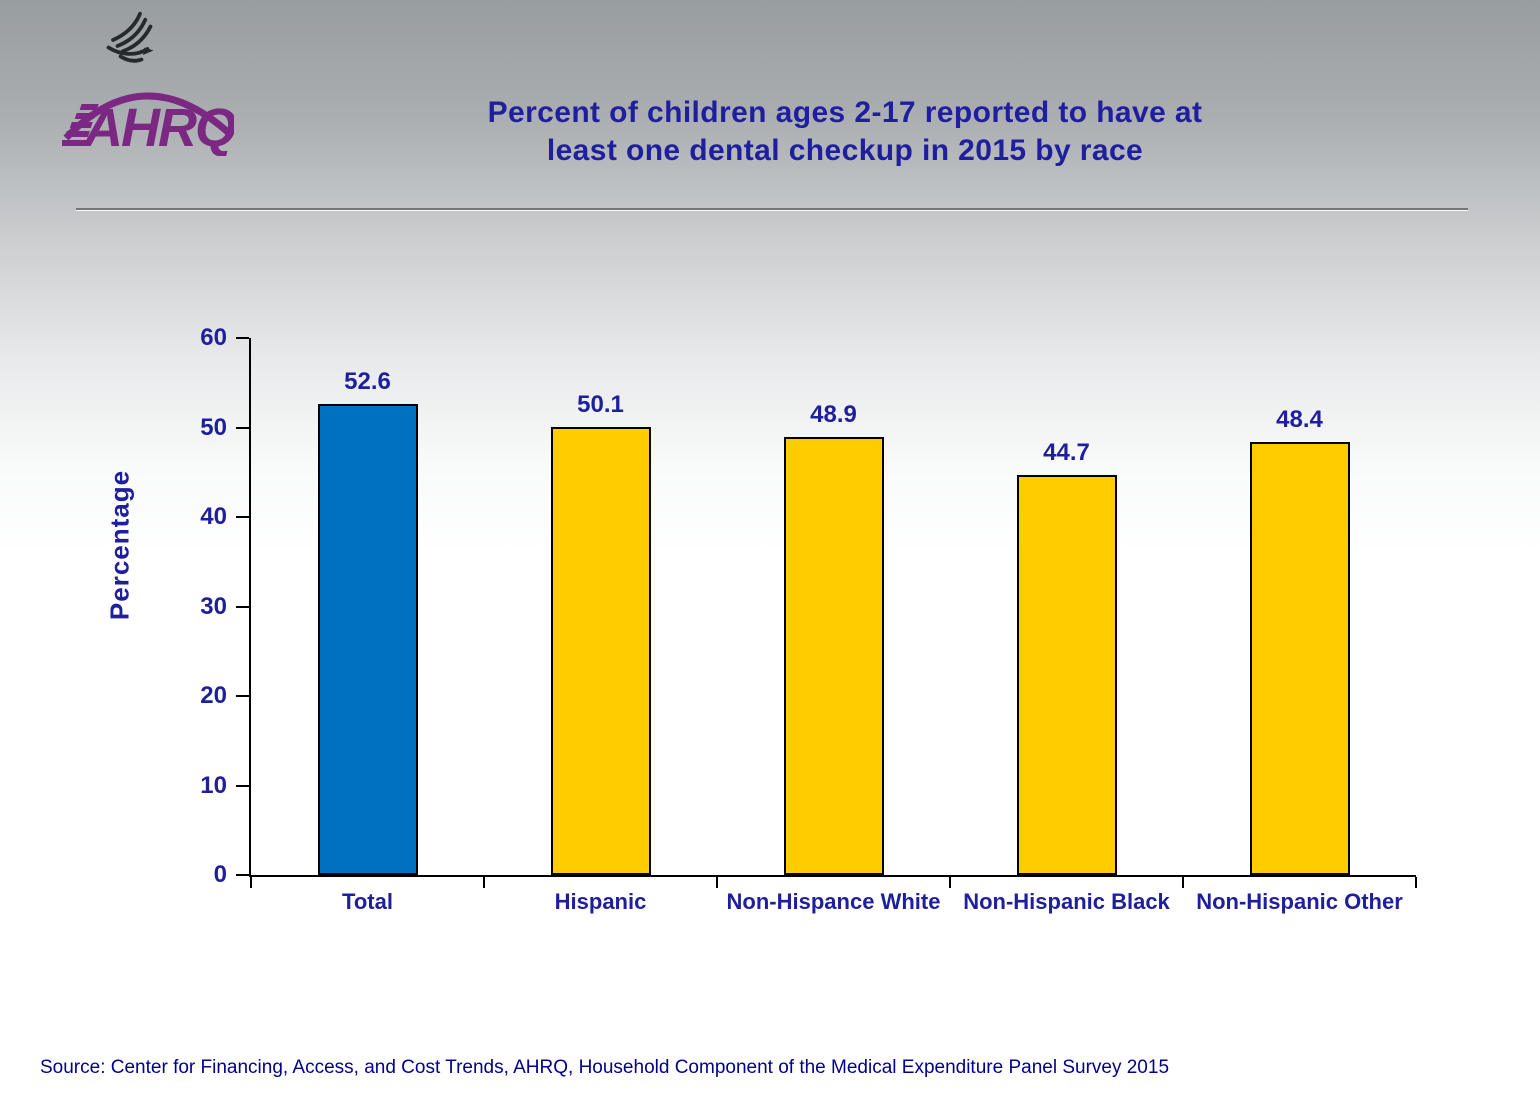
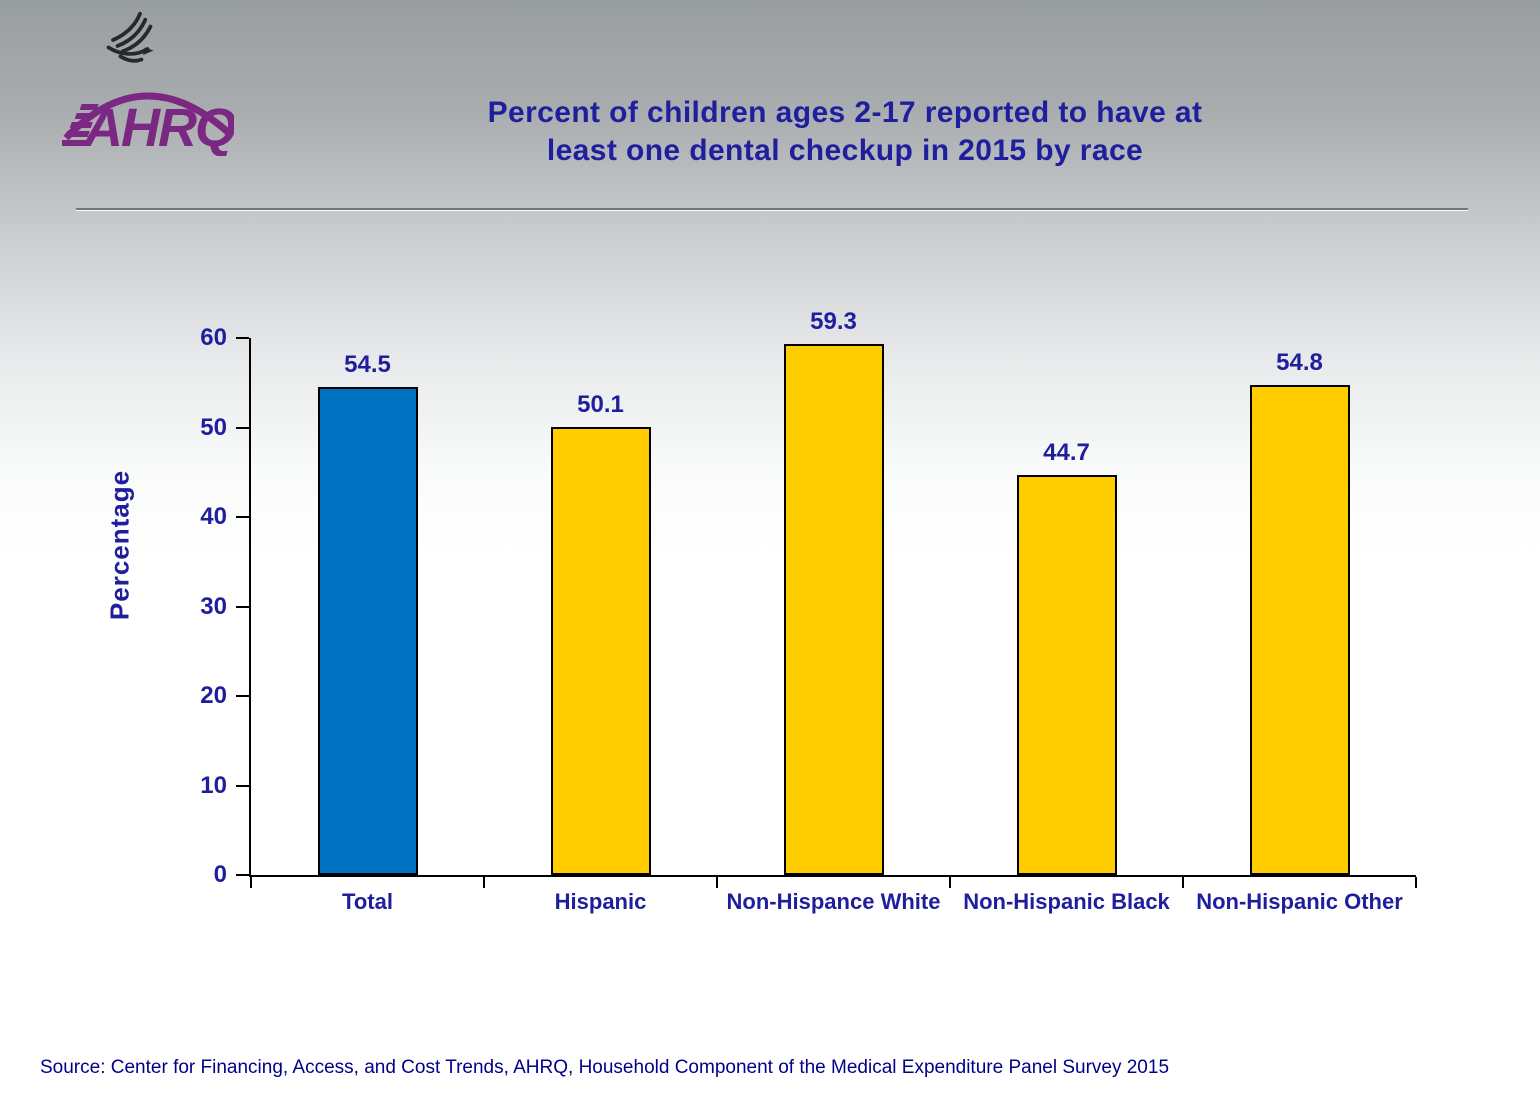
Total: 52.6 -> 54.5
Non-Hispance White: 48.9 -> 59.3
Non-Hispanic Other: 48.4 -> 54.8
